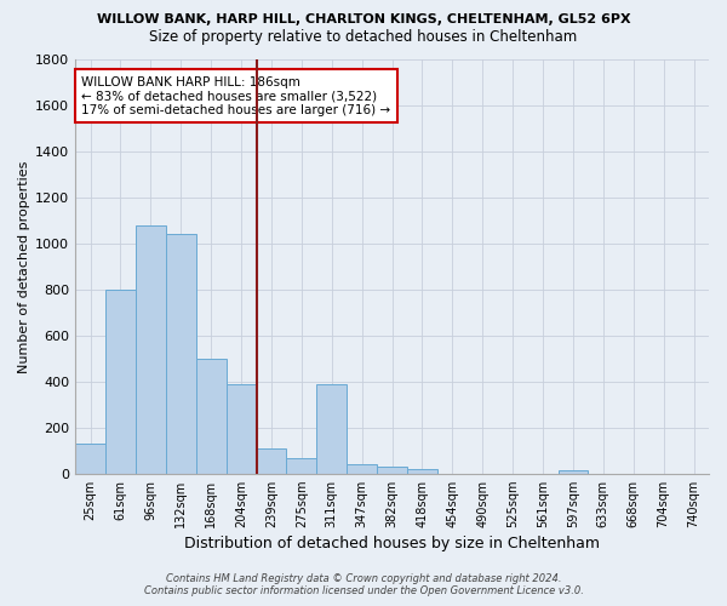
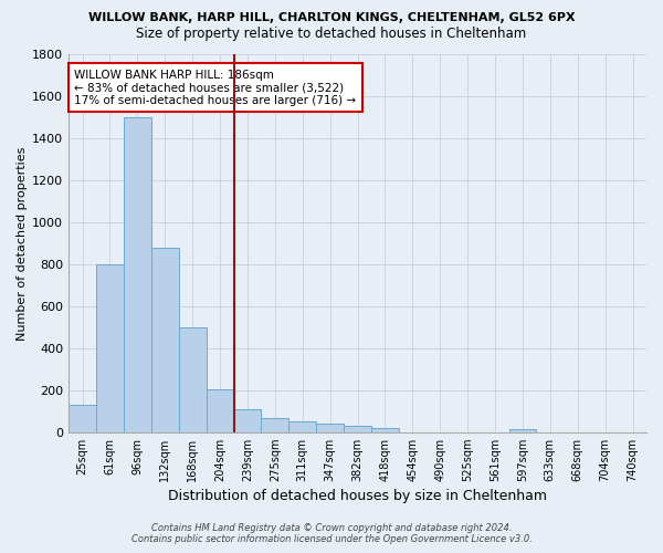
96sqm: 1080 -> 1500
132sqm: 1040 -> 880
204sqm: 390 -> 200
311sqm: 390 -> 50
